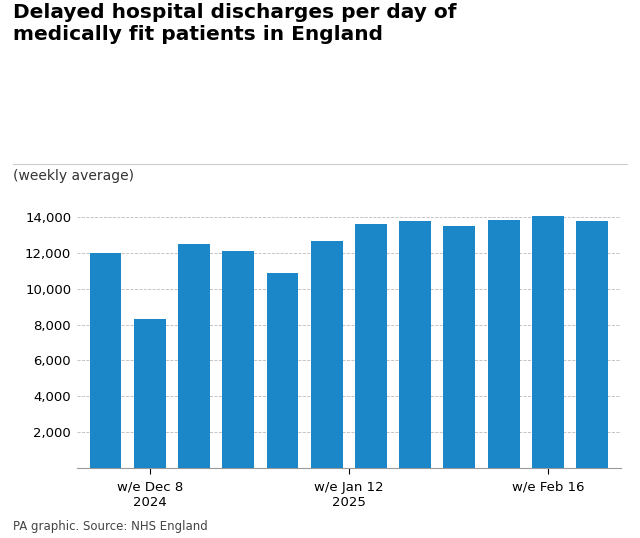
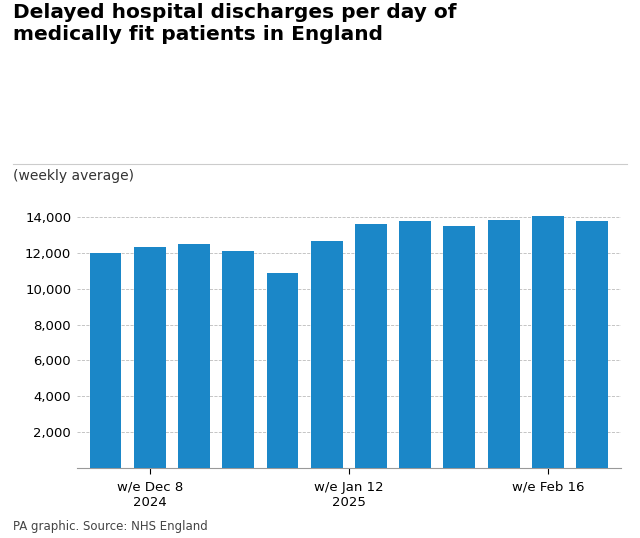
w/e Dec 8 2024: 8,300 -> 12,300
